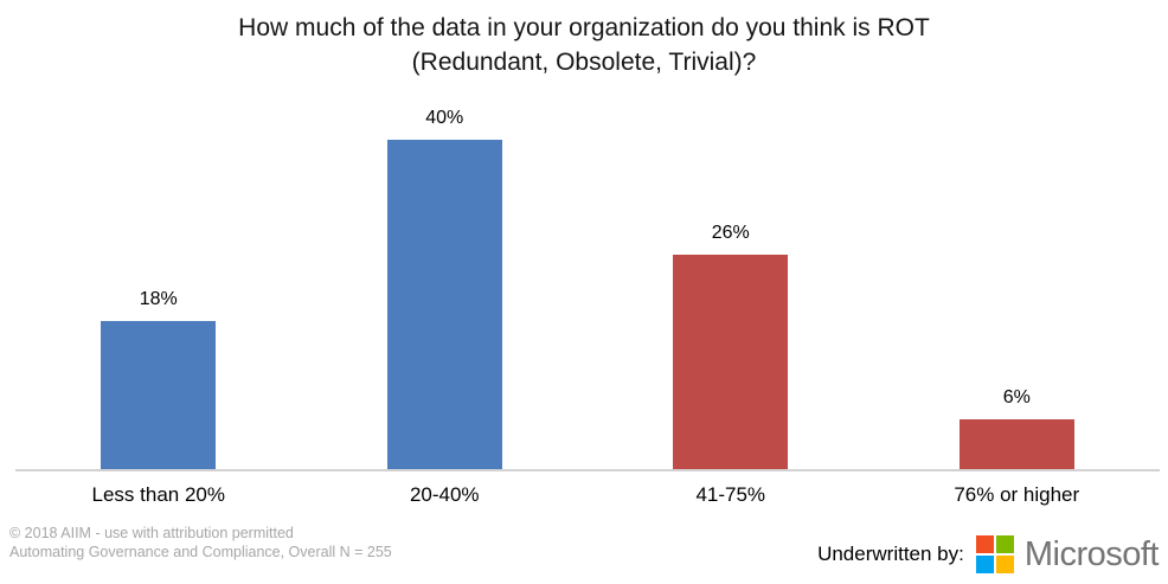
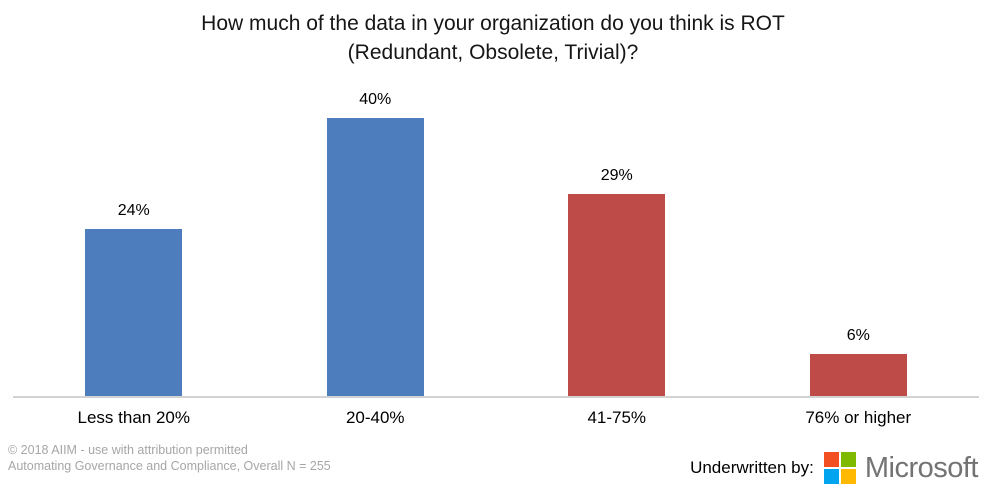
Less than 20%: 18% -> 24%
41-75%: 26% -> 29%
